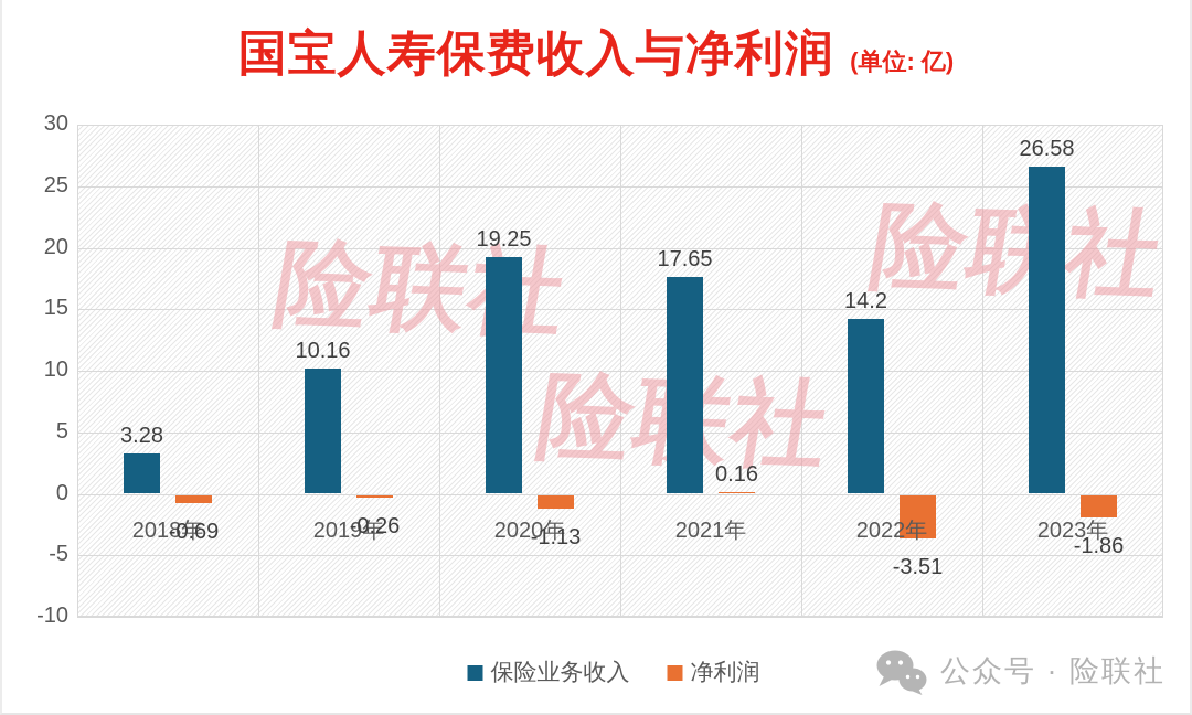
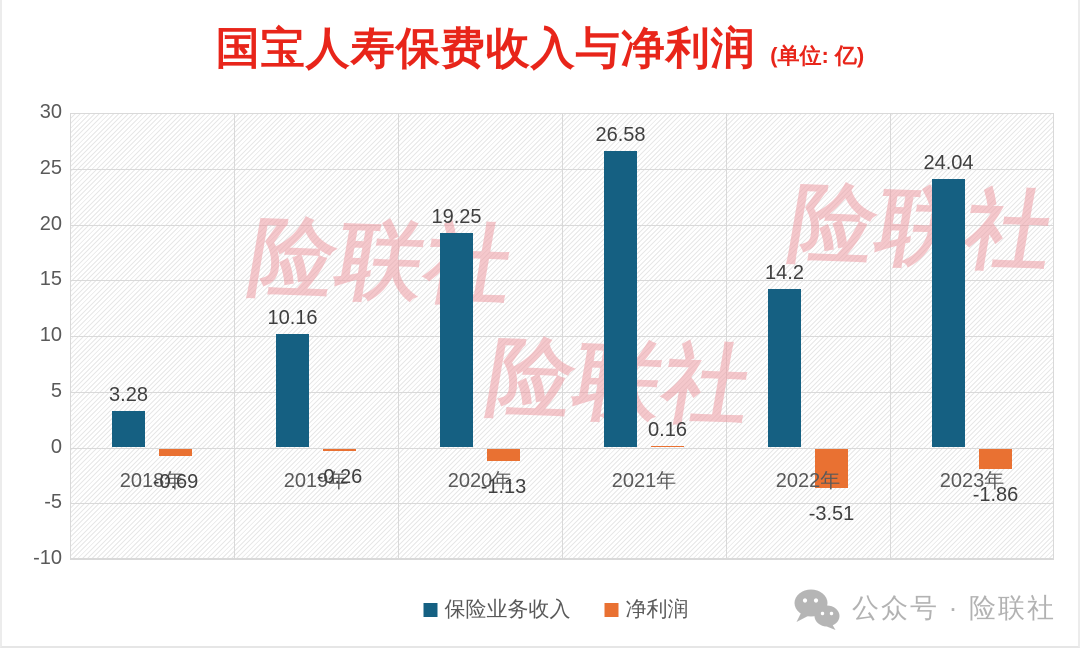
保险业务收入/2021年: 17.65 -> 26.58
保险业务收入/2023年: 26.58 -> 24.04
